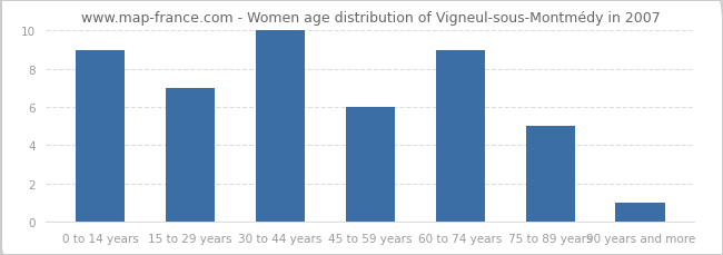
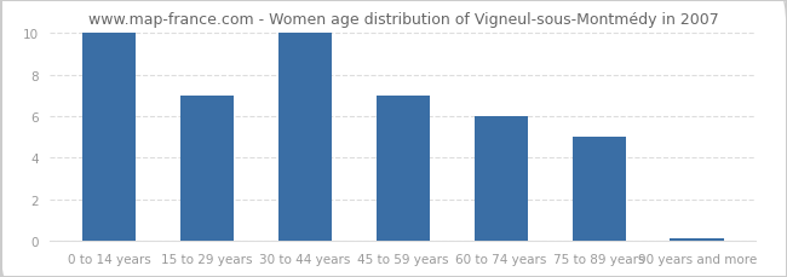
0 to 14 years: 9.0 -> 10.0
45 to 59 years: 6.0 -> 7.0
60 to 74 years: 9.0 -> 6.0
90 years and more: 1.0 -> 0.1
